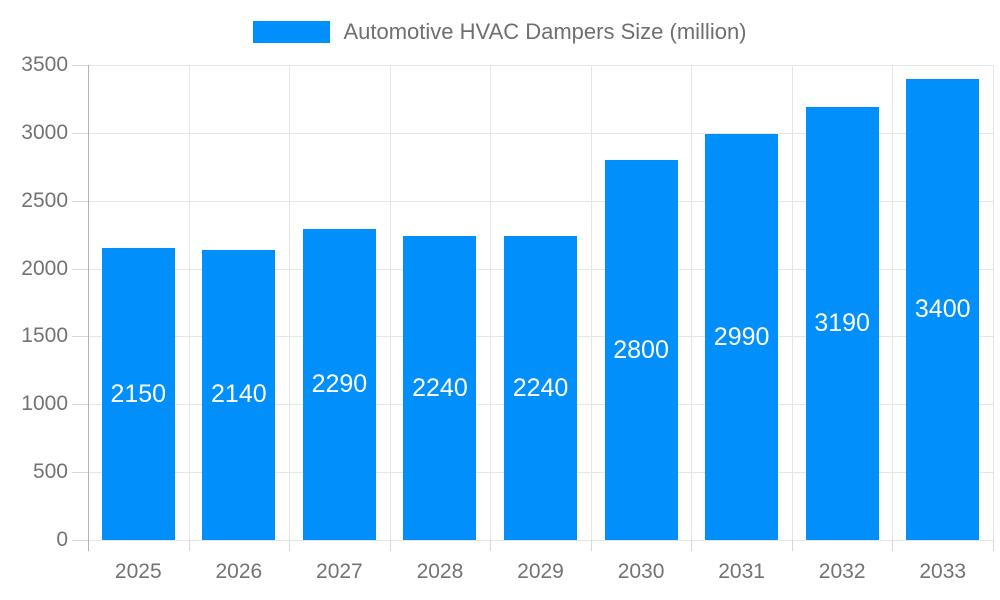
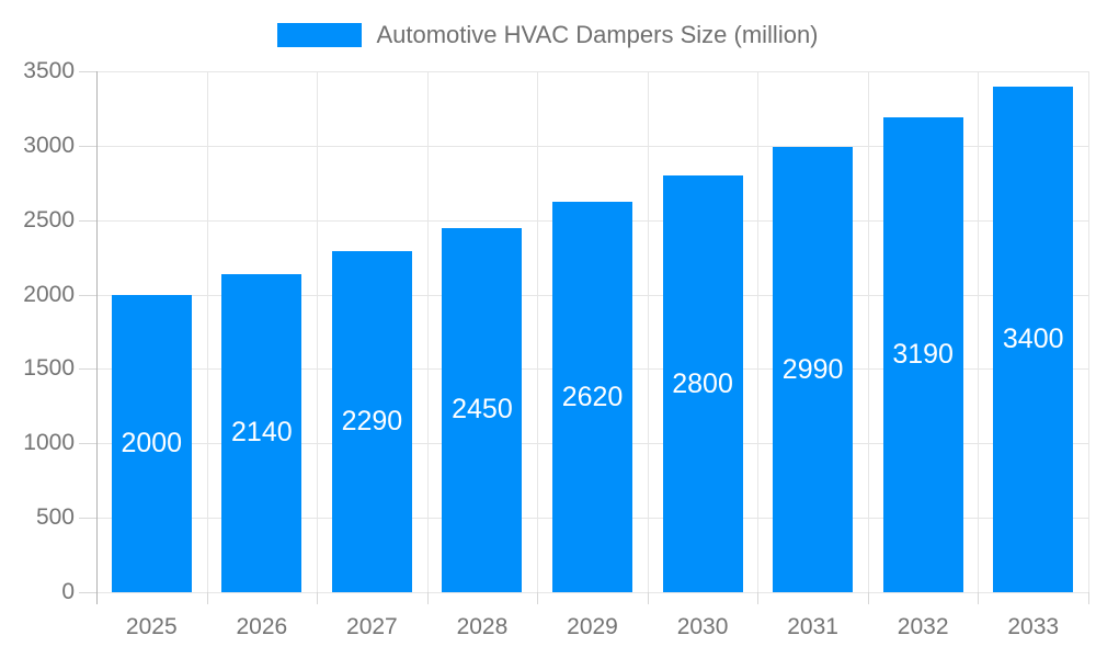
2025: 2150 -> 2000
2028: 2240 -> 2450
2029: 2240 -> 2620
